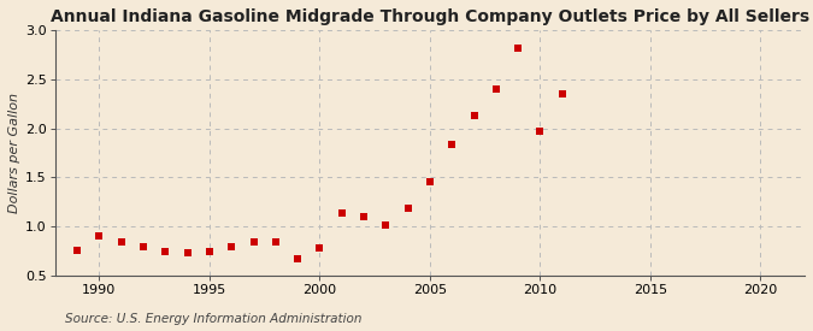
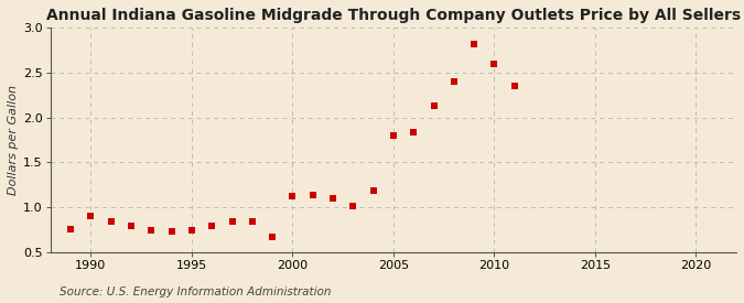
2000: 0.78 -> 1.12
2005: 1.46 -> 1.80
2010: 1.97 -> 2.60
